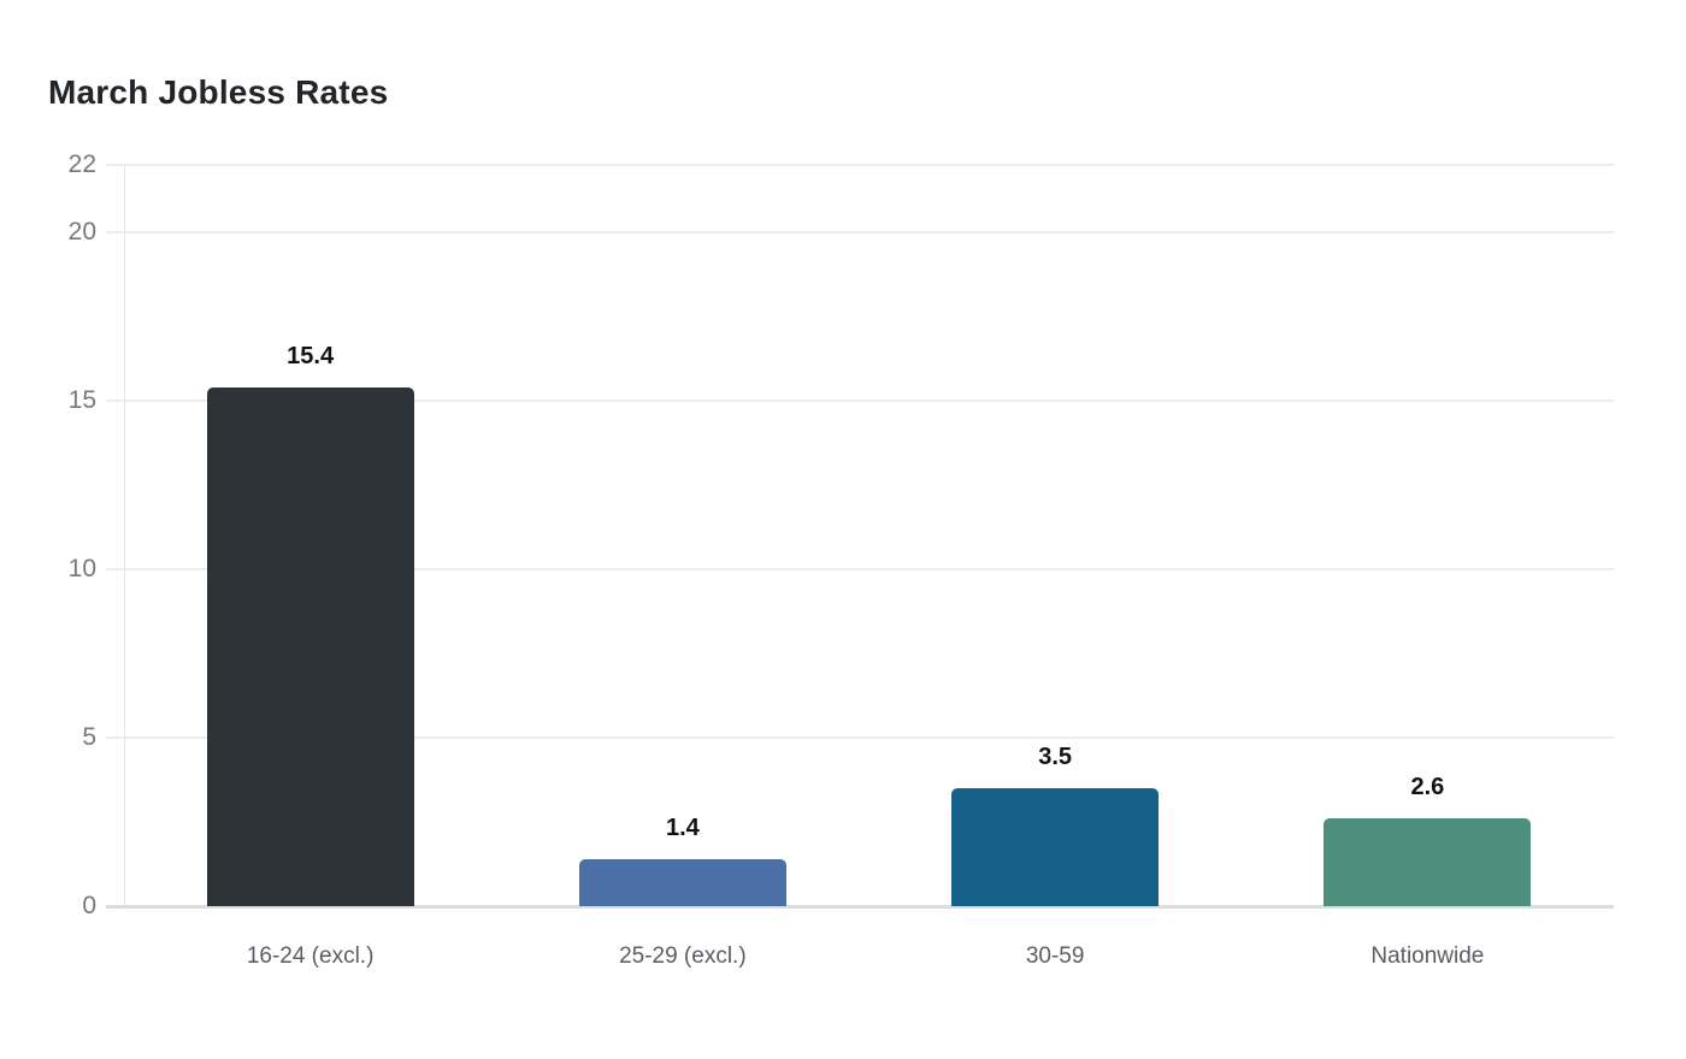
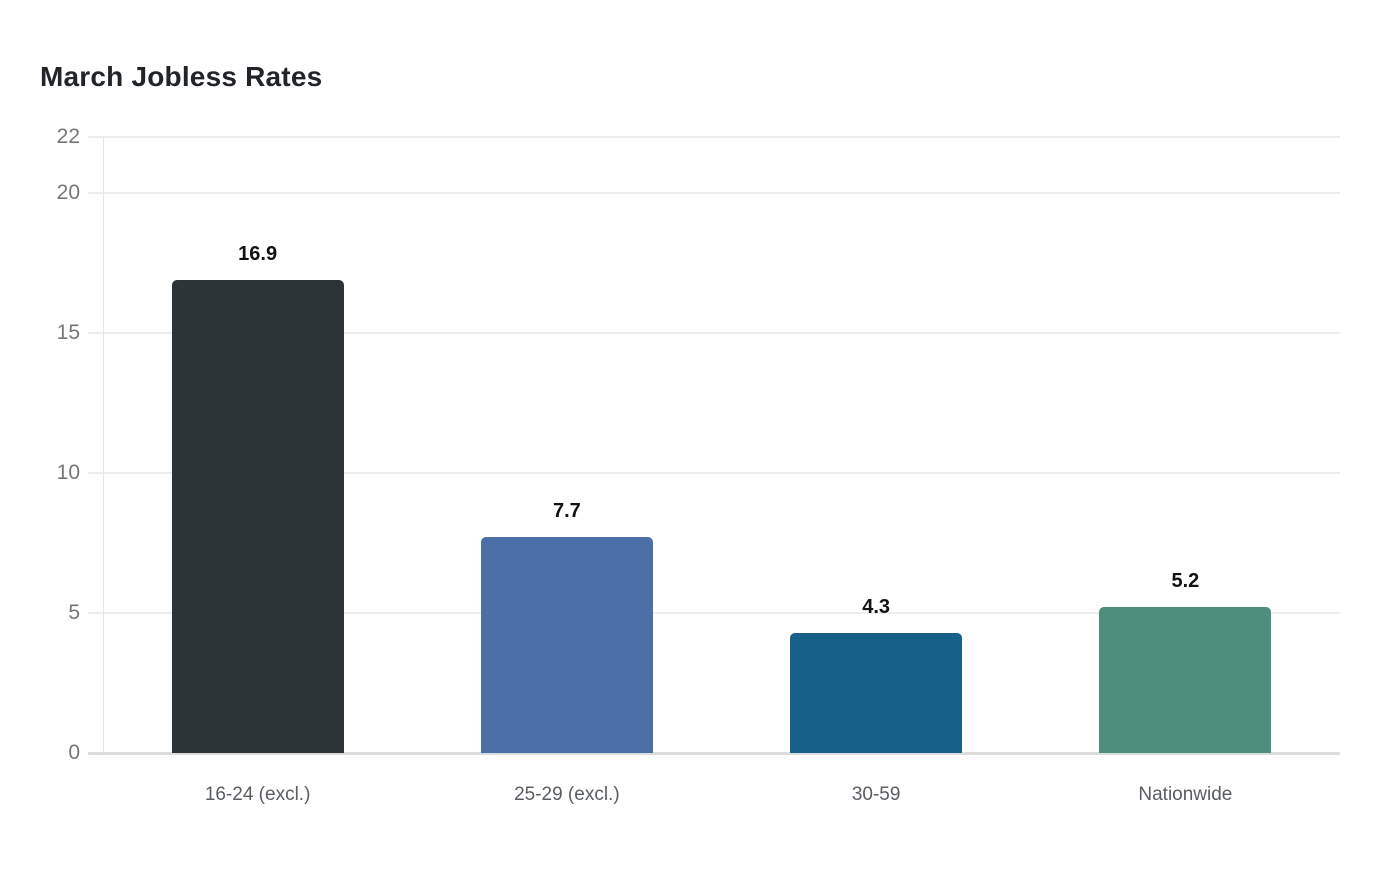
16-24 (excl.): 15.4 -> 16.9
25-29 (excl.): 1.4 -> 7.7
30-59: 3.5 -> 4.3
Nationwide: 2.6 -> 5.2
